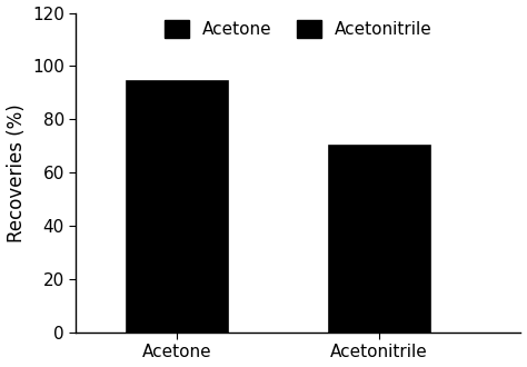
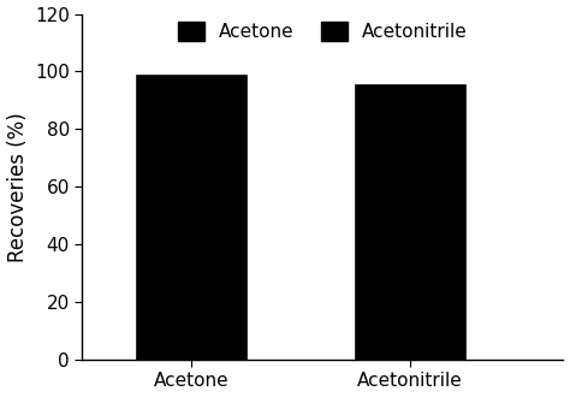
Acetone: 94.5 -> 98.5
Acetonitrile: 70.0 -> 95.0
